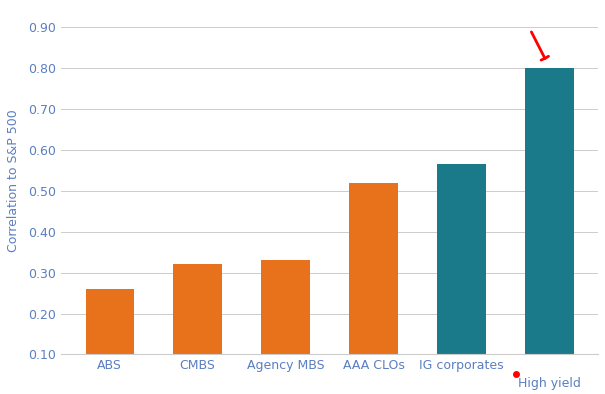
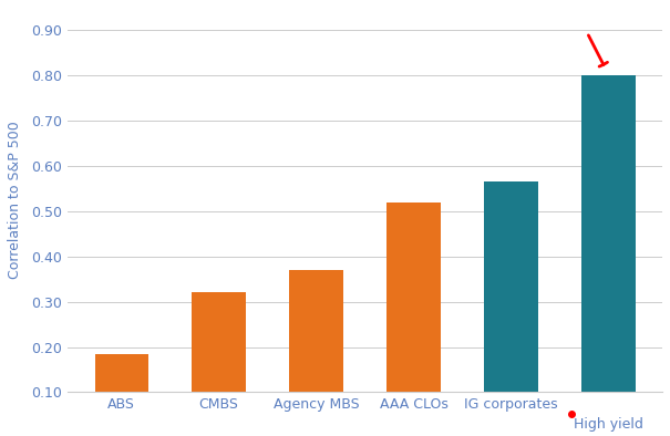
ABS: 0.260 -> 0.185
Agency MBS: 0.330 -> 0.370
